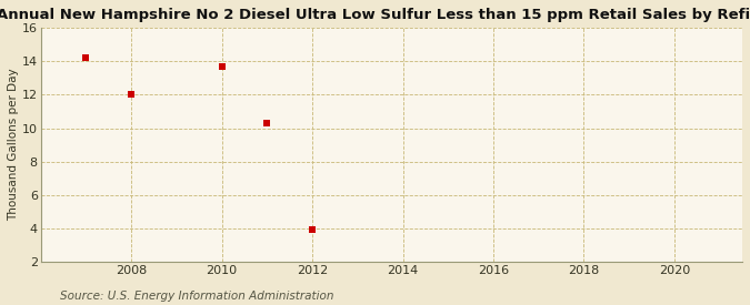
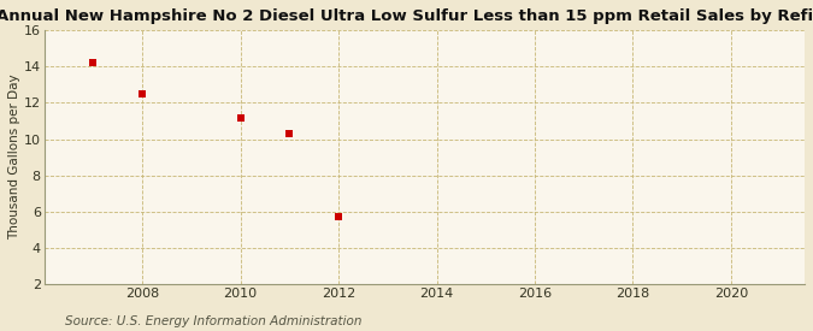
2008: 12.0 -> 12.5
2010: 13.7 -> 11.2
2012: 3.9 -> 5.7
